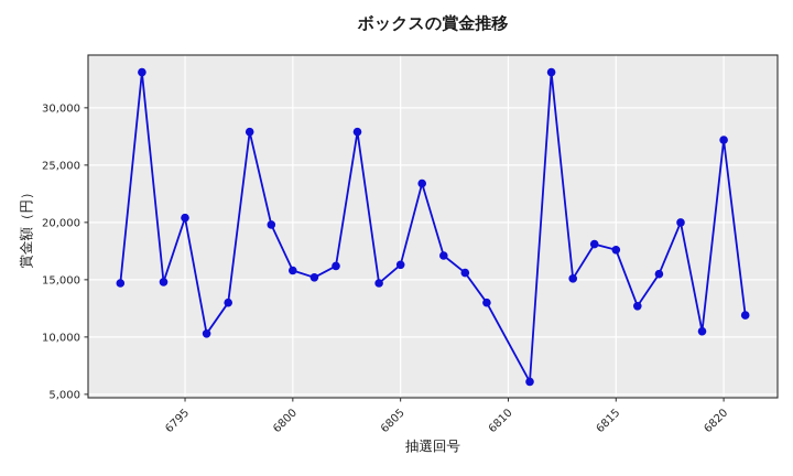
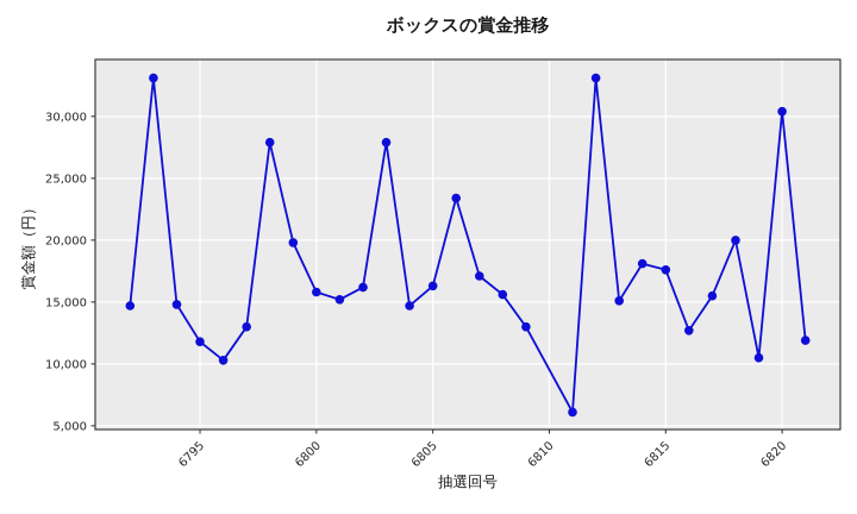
6795: 20400 -> 11800
6820: 27200 -> 30400
